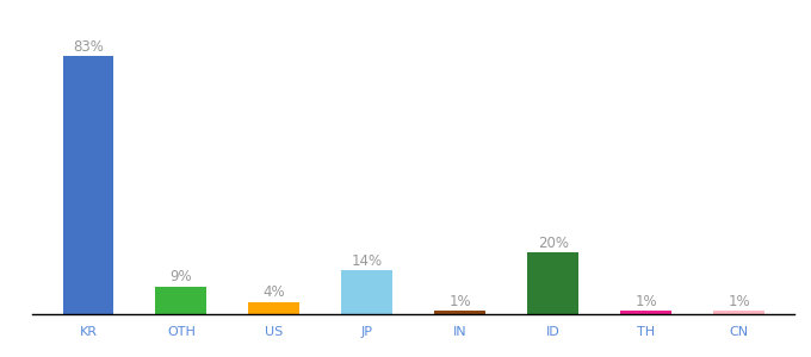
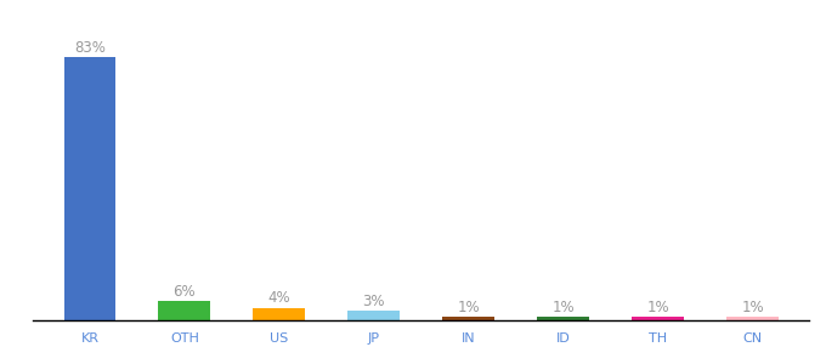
OTH: 9% -> 6%
JP: 14% -> 3%
ID: 20% -> 1%
